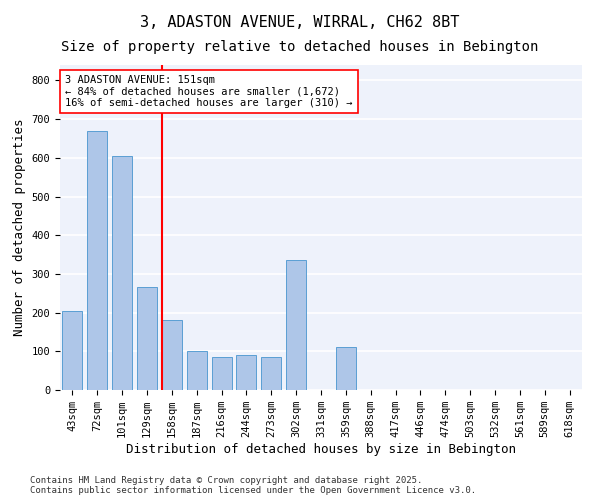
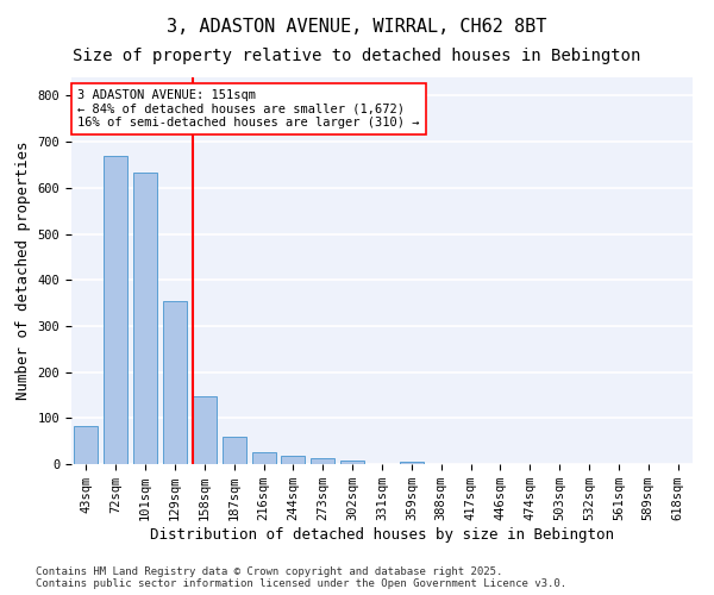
43sqm: 205 -> 83
101sqm: 605 -> 633
129sqm: 265 -> 354
158sqm: 180 -> 148
187sqm: 100 -> 59
216sqm: 85 -> 27
244sqm: 90 -> 18
273sqm: 85 -> 13
302sqm: 335 -> 7
359sqm: 110 -> 5
